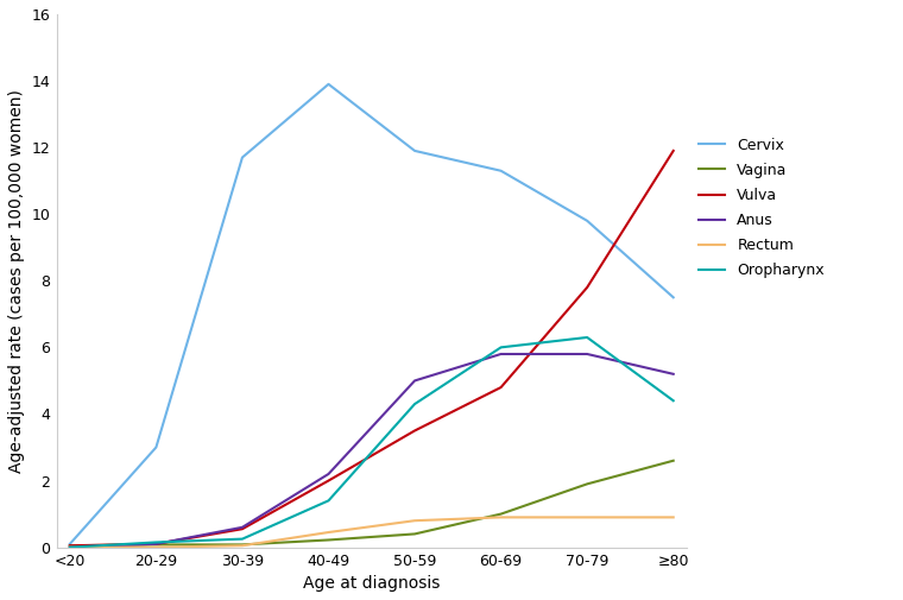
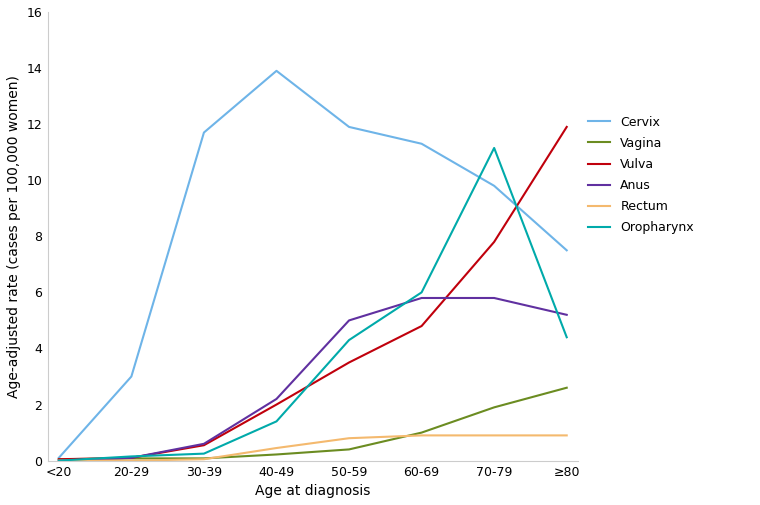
Oropharynx/70-79: 6.30 -> 11.15
